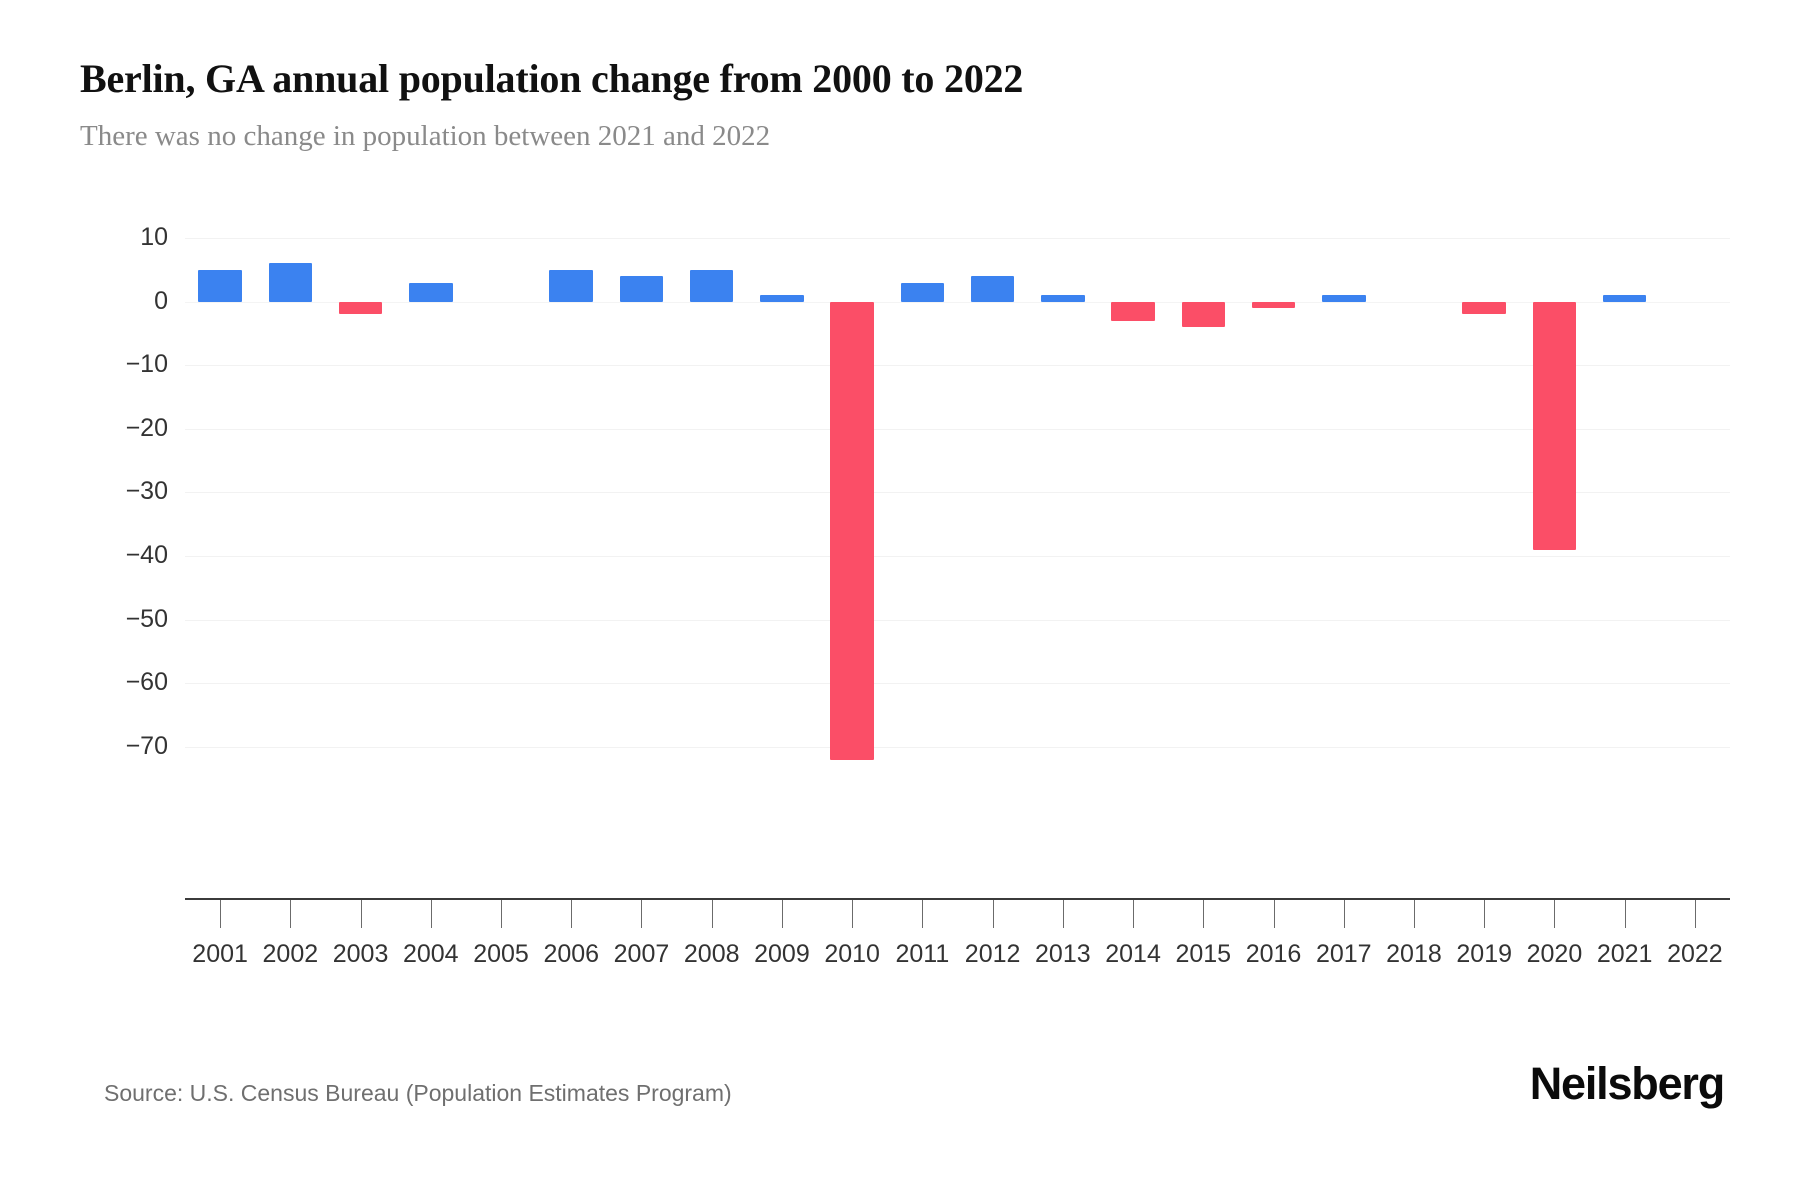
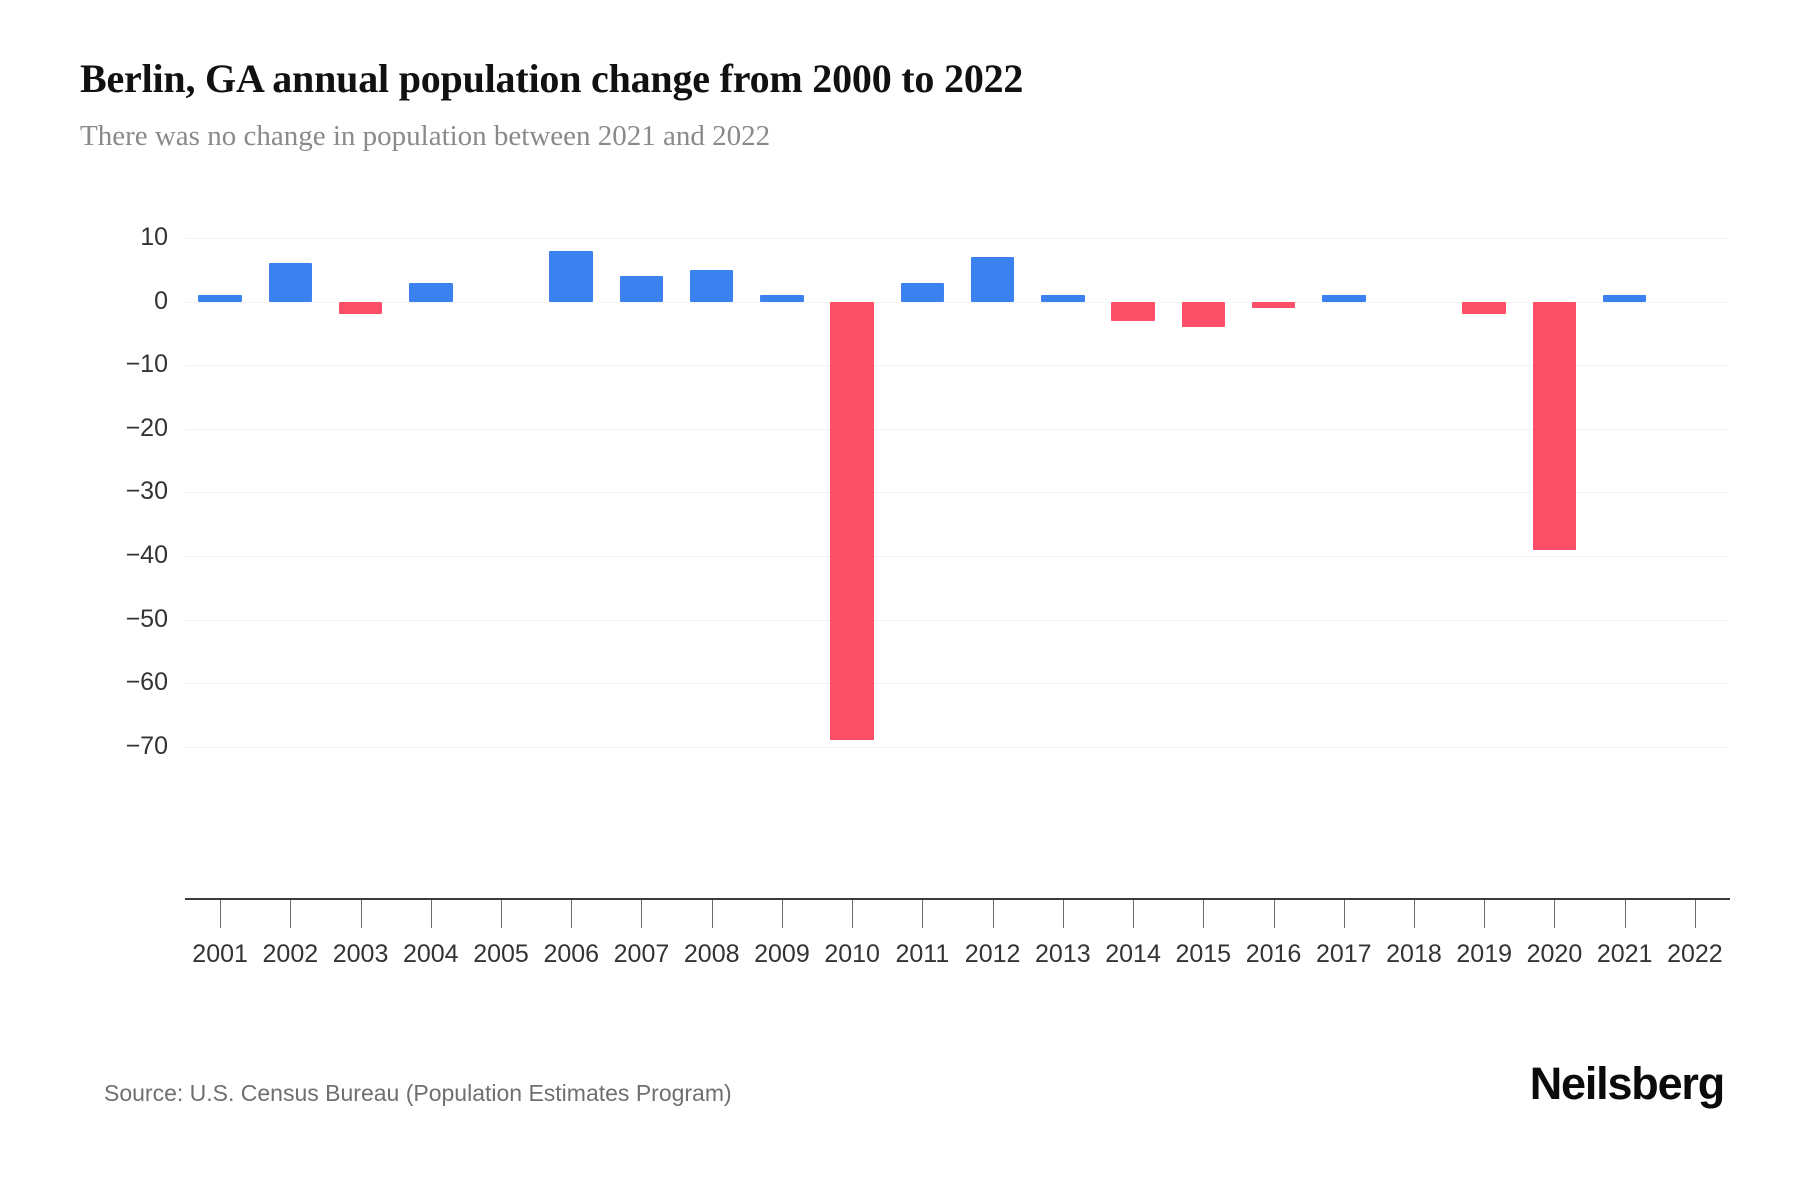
2001: 5 -> 1
2006: 5 -> 8
2010: -72 -> -69
2012: 4 -> 7
